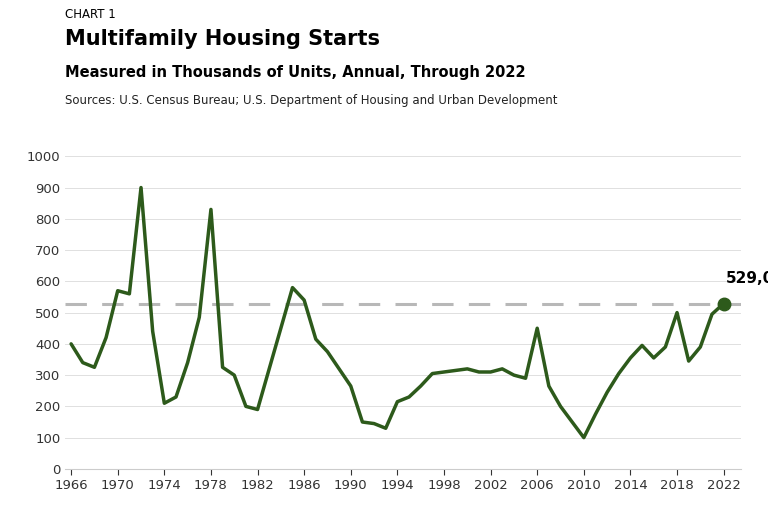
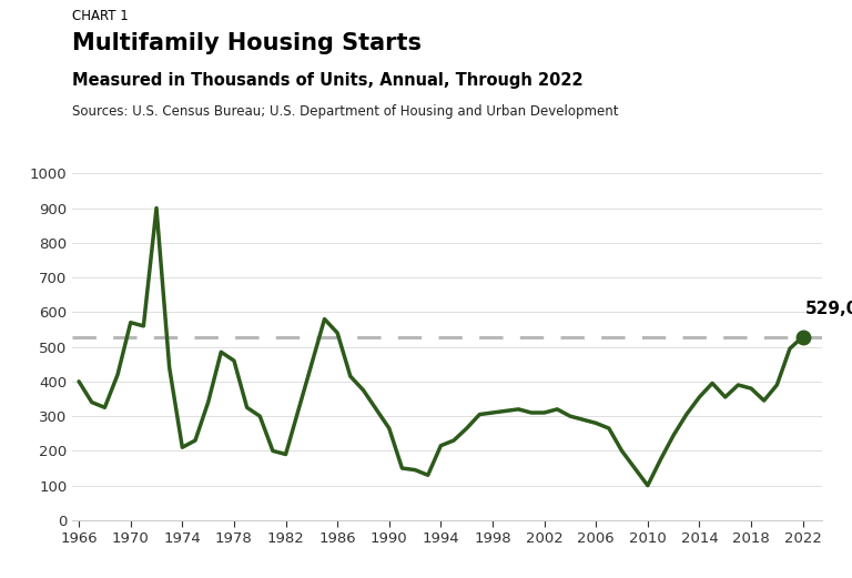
1978: 830 -> 460
2006: 450 -> 280
2018: 500 -> 380
